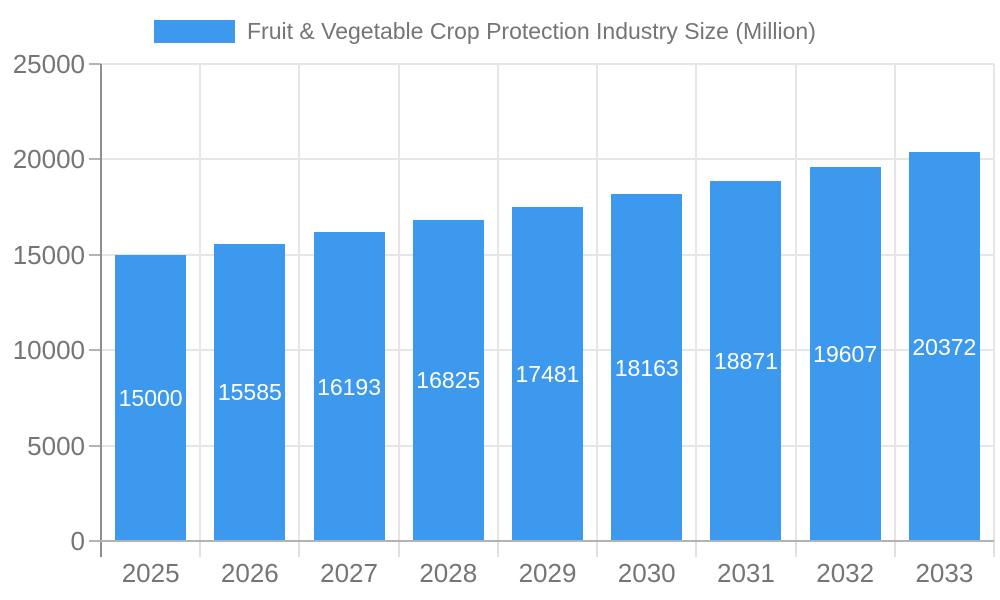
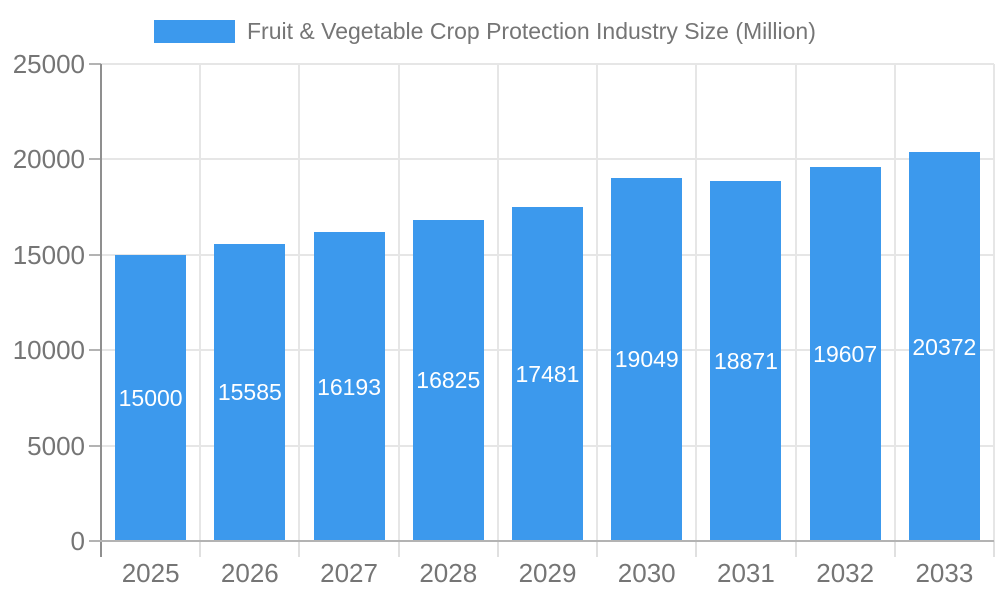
2030: 18163 -> 19049
